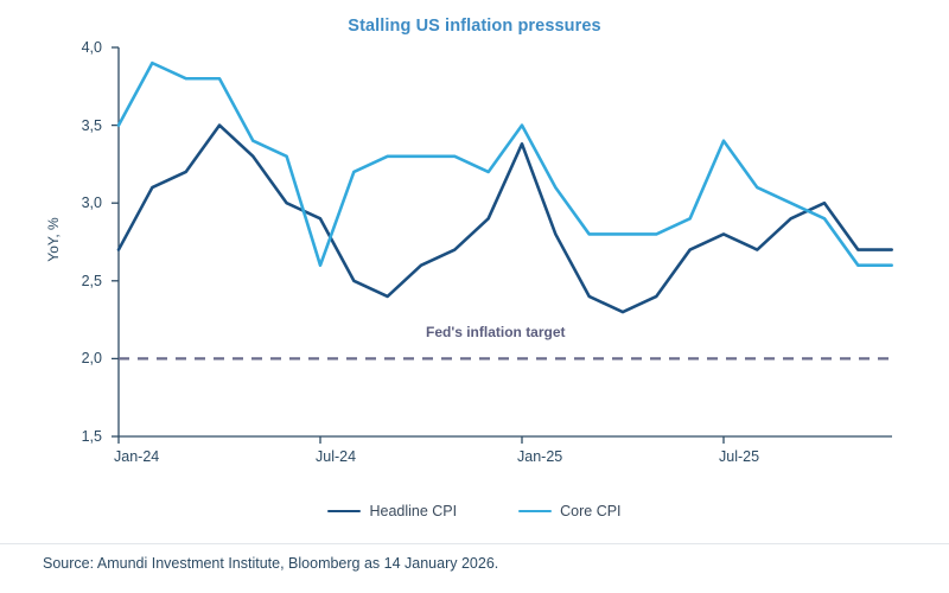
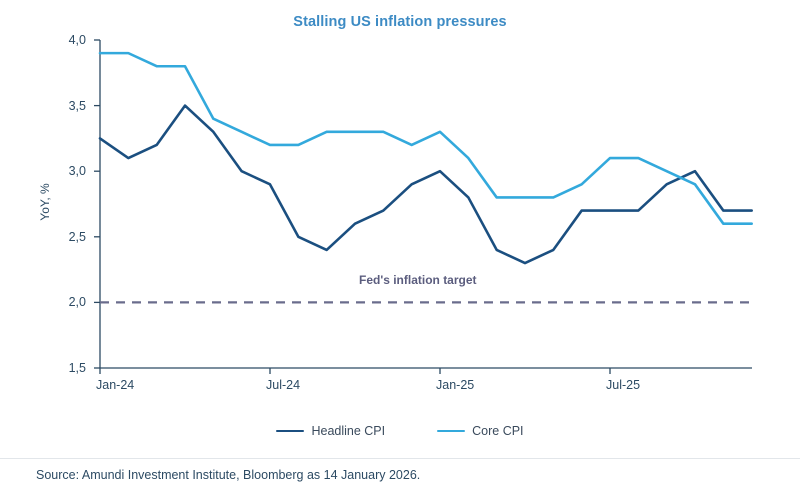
Headline CPI/Jan-24: 2,70 -> 3,25
Core CPI/Jan-24: 3,5 -> 3,9
Core CPI/Jul-24: 2,6 -> 3,2
Headline CPI/Jan-25: 3,38 -> 3,00
Core CPI/Jan-25: 3,5 -> 3,3
Headline CPI/Jul-25: 2,80 -> 2,70
Core CPI/Jul-25: 3,4 -> 3,1
